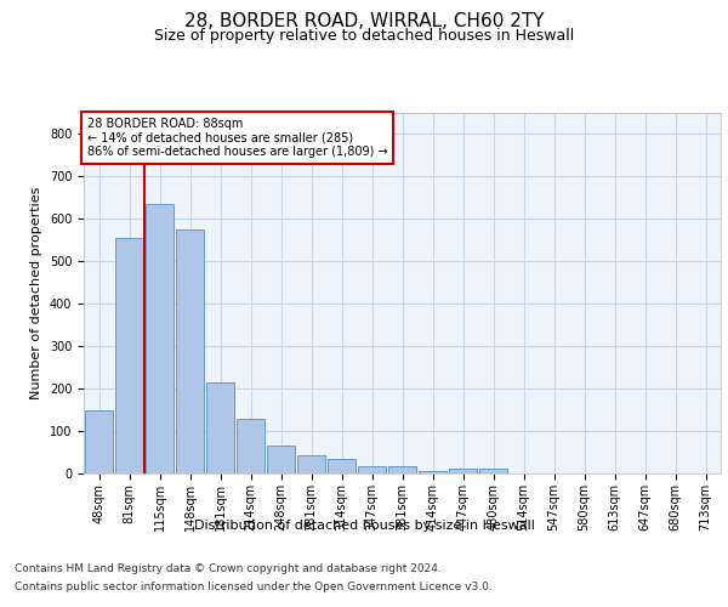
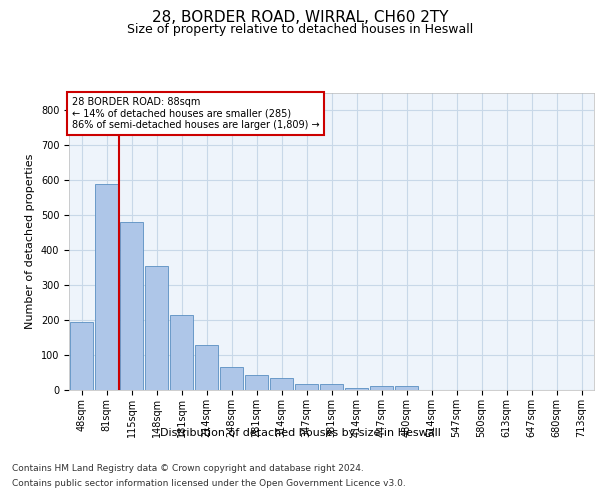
48sqm: 150 -> 193
81sqm: 555 -> 590
115sqm: 635 -> 480
148sqm: 575 -> 355
